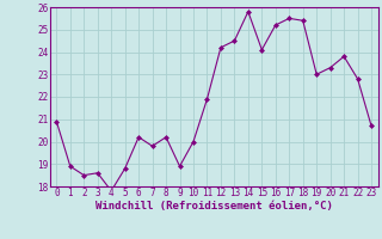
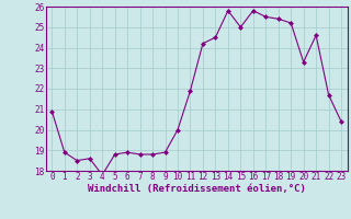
6: 20.2 -> 18.9
7: 19.8 -> 18.8
8: 20.2 -> 18.8
15: 24.1 -> 25.0
16: 25.2 -> 25.8
19: 23.0 -> 25.2
21: 23.8 -> 24.6
22: 22.8 -> 21.7
23: 20.7 -> 20.4
